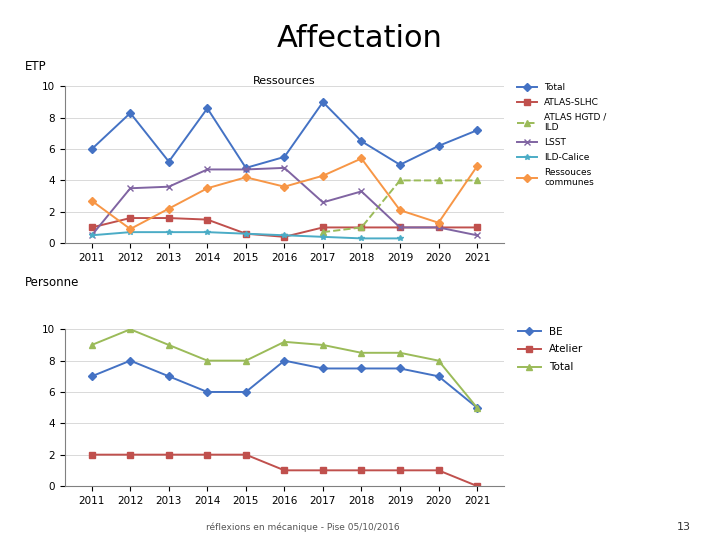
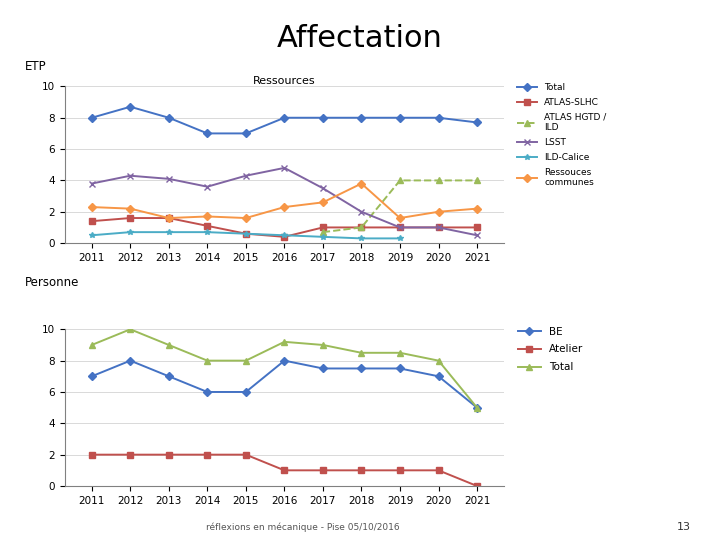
Ressources/Total/2011: 6.0 -> 8.0
Ressources/ATLAS-SLHC/2011: 1.0 -> 1.4
Ressources/LSST/2011: 0.5 -> 3.8
Ressources/Ressouces communes/2011: 2.7 -> 2.3
Ressources/Total/2012: 8.3 -> 8.7
Ressources/LSST/2012: 3.5 -> 4.3
Ressources/Ressouces communes/2012: 0.9 -> 2.2
Ressources/Total/2013: 5.2 -> 8.0
Ressources/LSST/2013: 3.6 -> 4.1
Ressources/Ressouces communes/2013: 2.2 -> 1.6
Ressources/Total/2014: 8.6 -> 7.0
Ressources/ATLAS-SLHC/2014: 1.5 -> 1.1
Ressources/LSST/2014: 4.7 -> 3.6
Ressources/Ressouces communes/2014: 3.5 -> 1.7
Ressources/Total/2015: 4.8 -> 7.0
Ressources/LSST/2015: 4.7 -> 4.3
Ressources/Ressouces communes/2015: 4.2 -> 1.6
Ressources/Total/2016: 5.5 -> 8.0
Ressources/Ressouces communes/2016: 3.6 -> 2.3
Ressources/Total/2017: 9.0 -> 8.0
Ressources/LSST/2017: 2.6 -> 3.5
Ressources/Ressouces communes/2017: 4.3 -> 2.6
Ressources/Total/2018: 6.5 -> 8.0
Ressources/LSST/2018: 3.3 -> 2.0
Ressources/Ressouces communes/2018: 5.4 -> 3.8
Ressources/Total/2019: 5.0 -> 8.0
Ressources/Ressouces communes/2019: 2.1 -> 1.6
Ressources/Total/2020: 6.2 -> 8.0
Ressources/Ressouces communes/2020: 1.3 -> 2.0
Ressources/Total/2021: 7.2 -> 7.7
Ressources/Ressouces communes/2021: 4.9 -> 2.2
